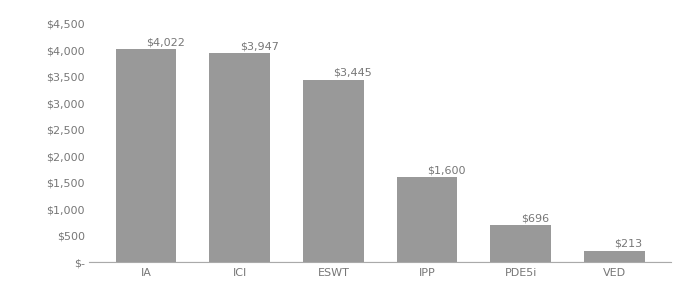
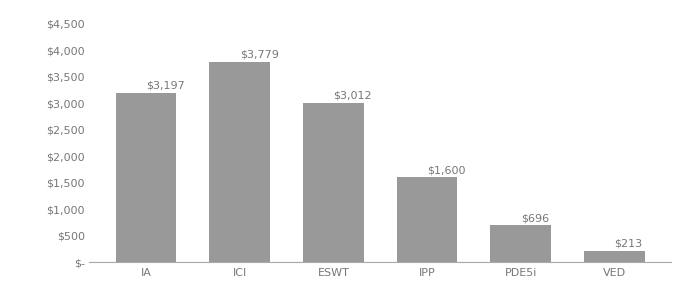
IA: $4,022 -> $3,197
ICI: $3,947 -> $3,779
ESWT: $3,445 -> $3,012
